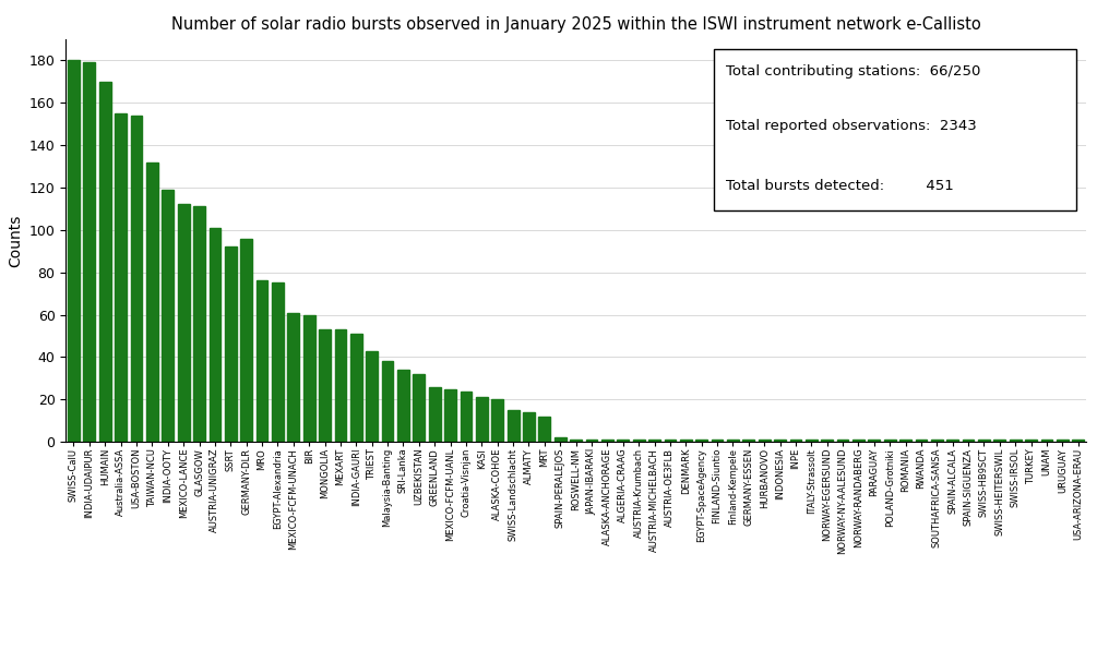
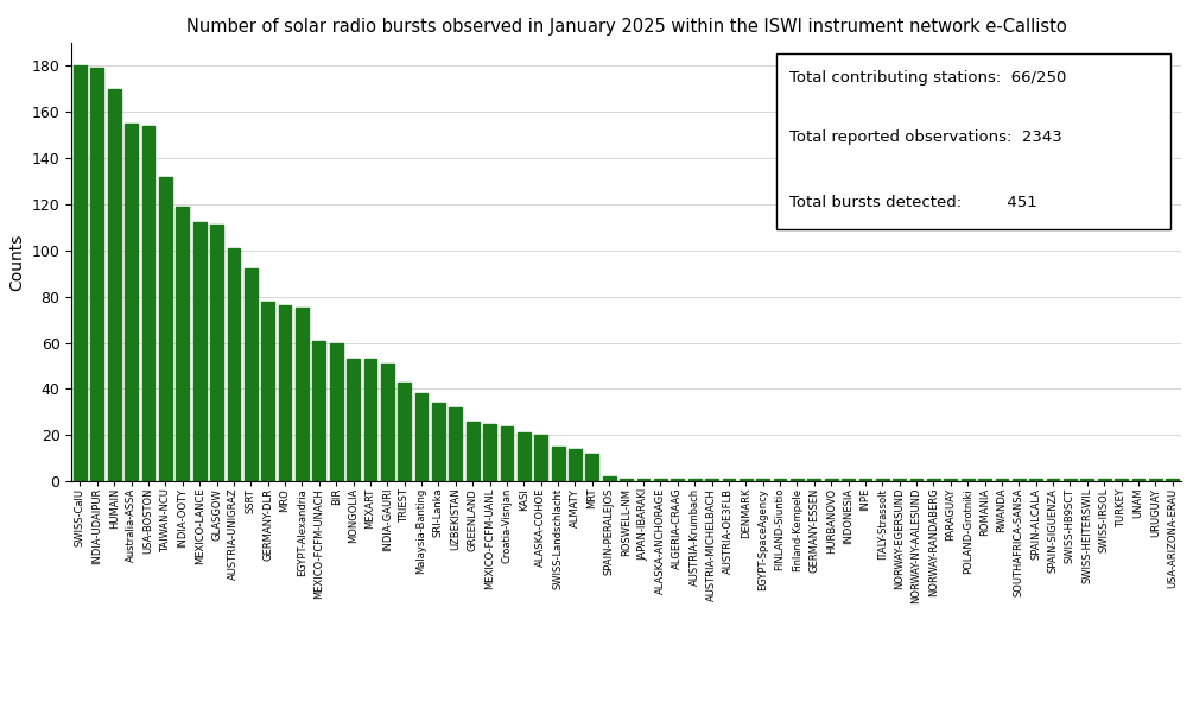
GERMANY-DLR: 96 -> 78
